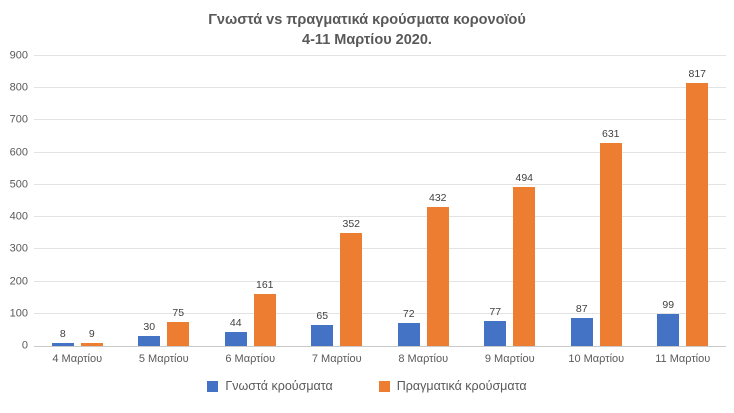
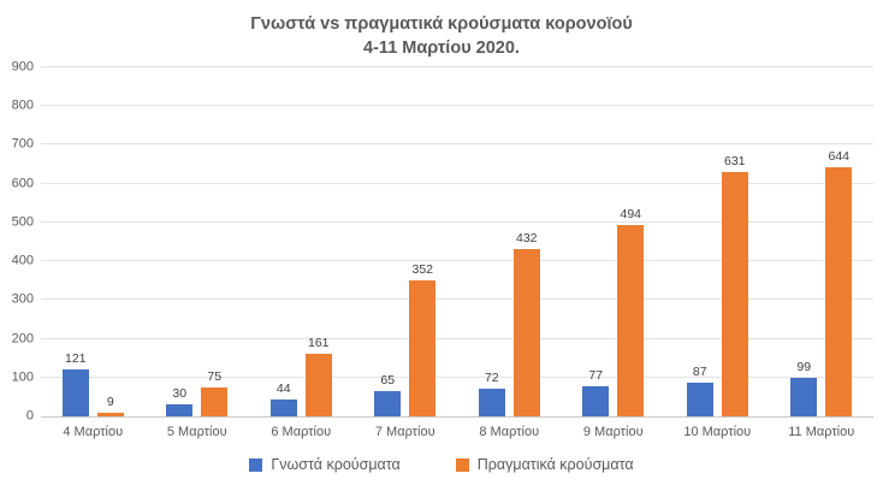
Γνωστά κρούσματα/4 Μαρτίου: 8 -> 121
Πραγματικά κρούσματα/11 Μαρτίου: 817 -> 644
